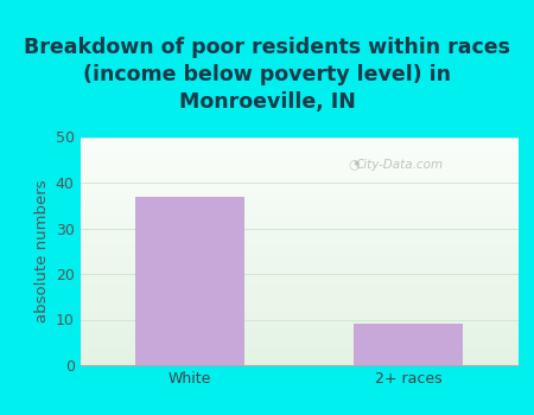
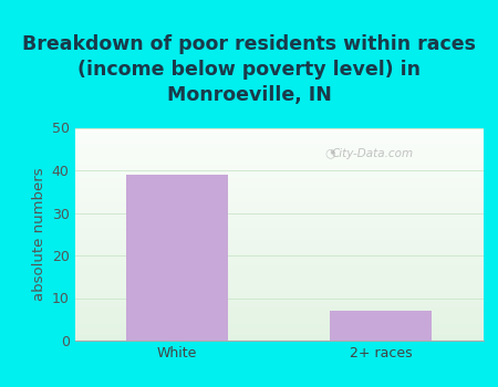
White: 37 -> 39
2+ races: 9 -> 7
